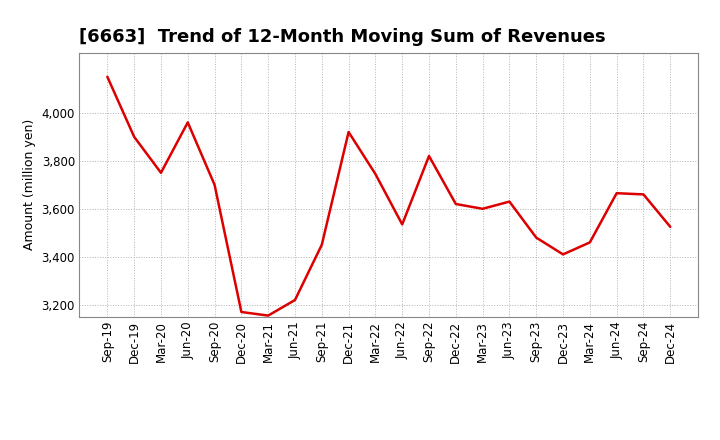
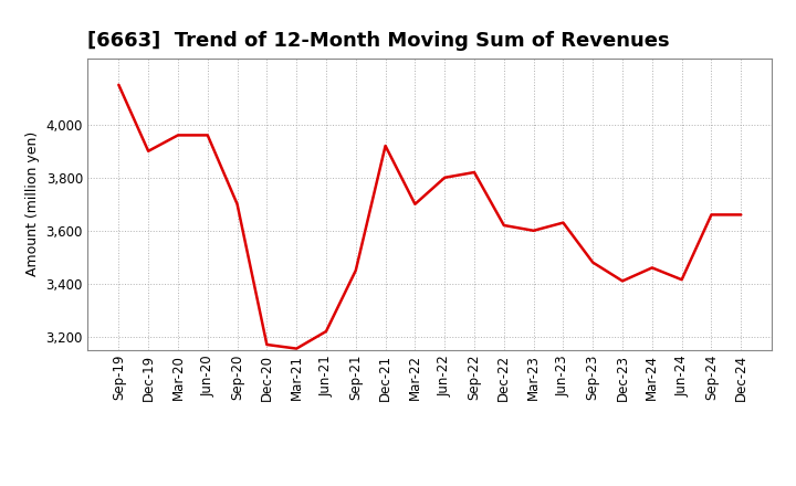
Mar-20: 3,750 -> 3,960
Mar-22: 3,745 -> 3,700
Jun-22: 3,535 -> 3,800
Jun-24: 3,665 -> 3,415
Dec-24: 3,525 -> 3,660
